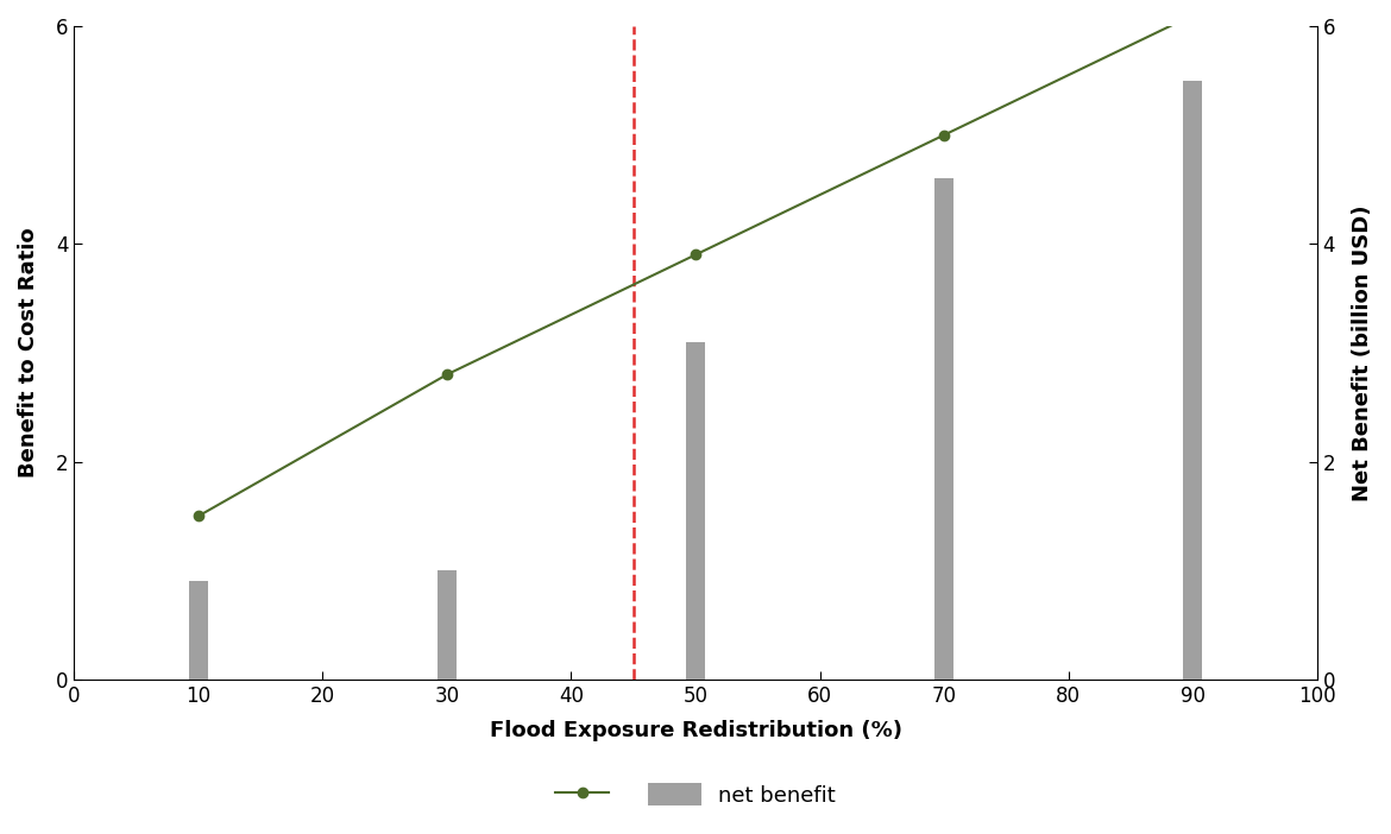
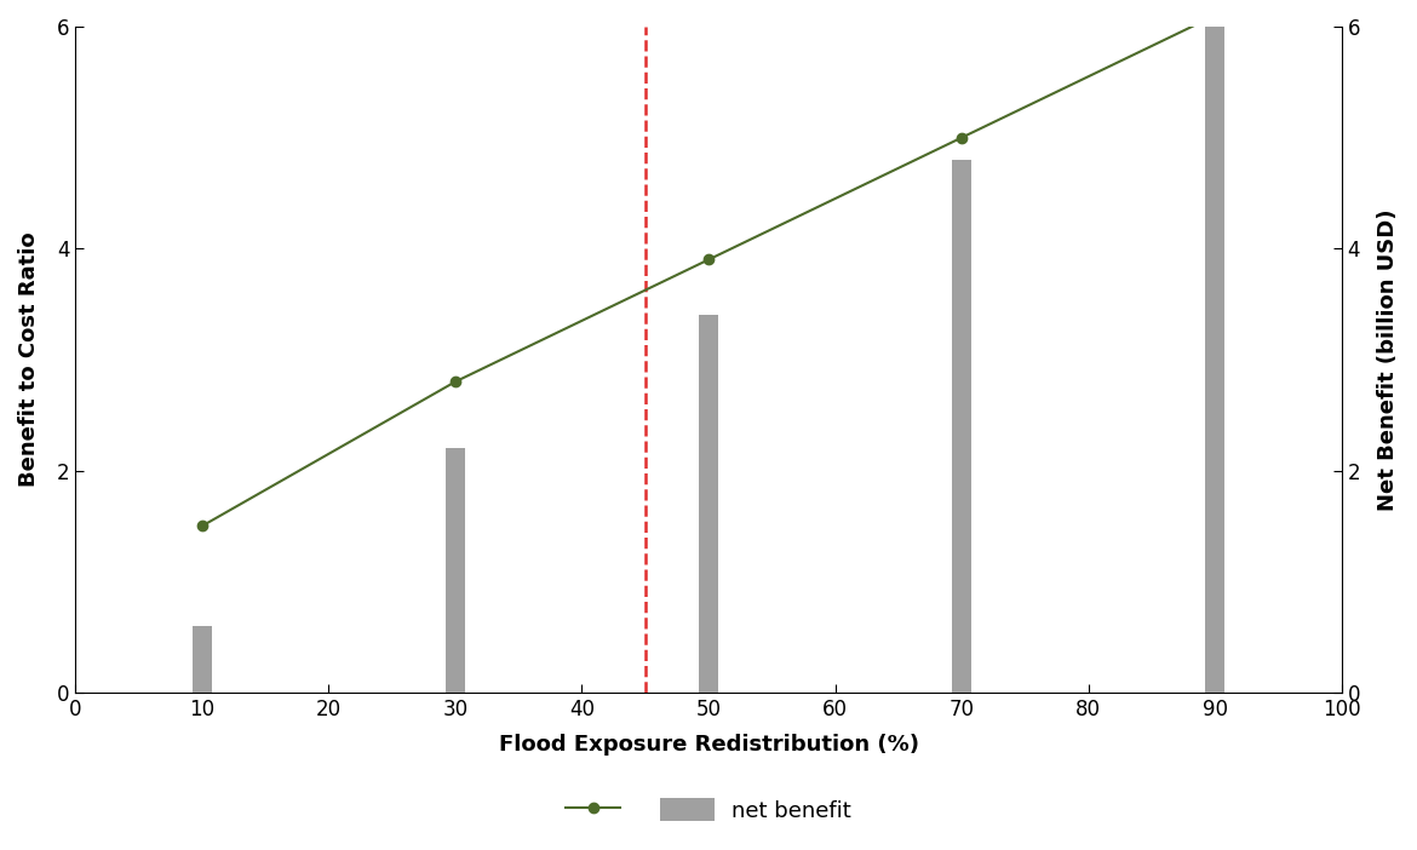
net benefit/10: 0.9 -> 0.6
net benefit/30: 1.0 -> 2.2
net benefit/50: 3.1 -> 3.4
net benefit/70: 4.6 -> 4.8
net benefit/90: 5.5 -> 6.0
